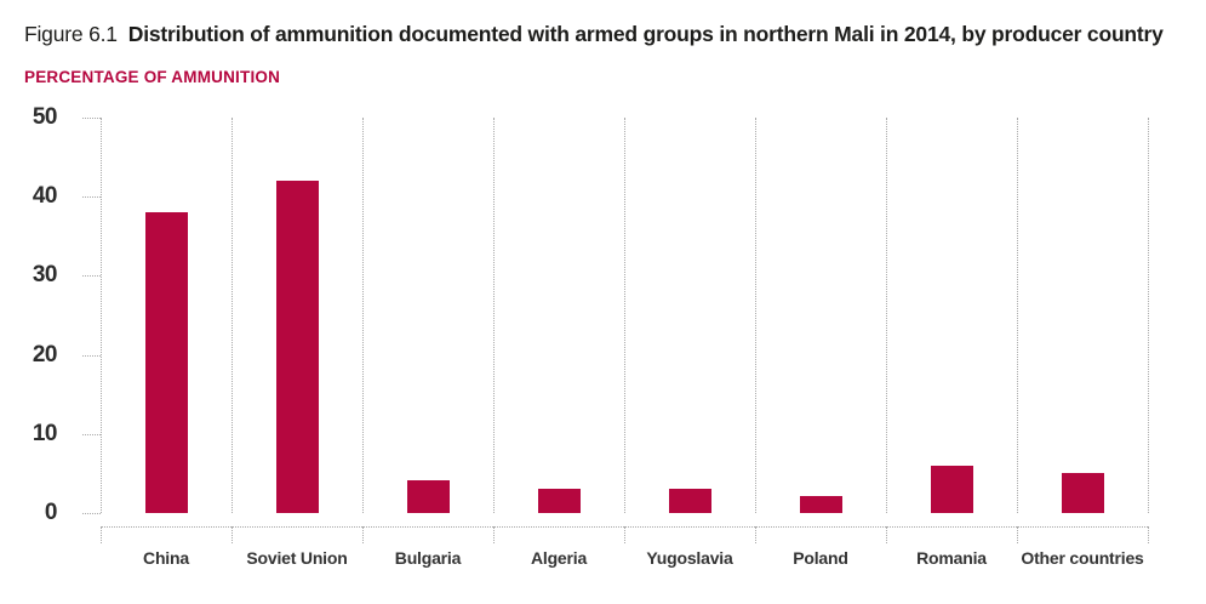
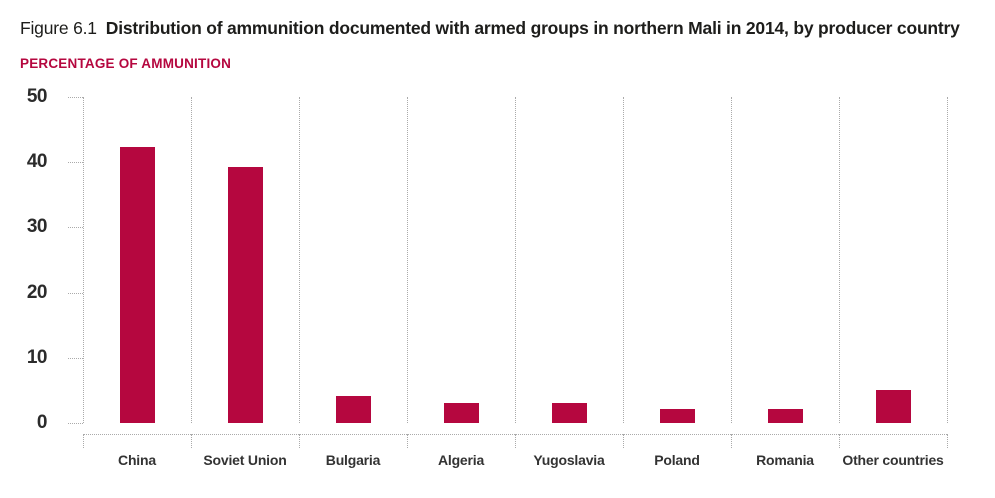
China: 38 -> 42
Soviet Union: 42 -> 39
Romania: 6 -> 2
